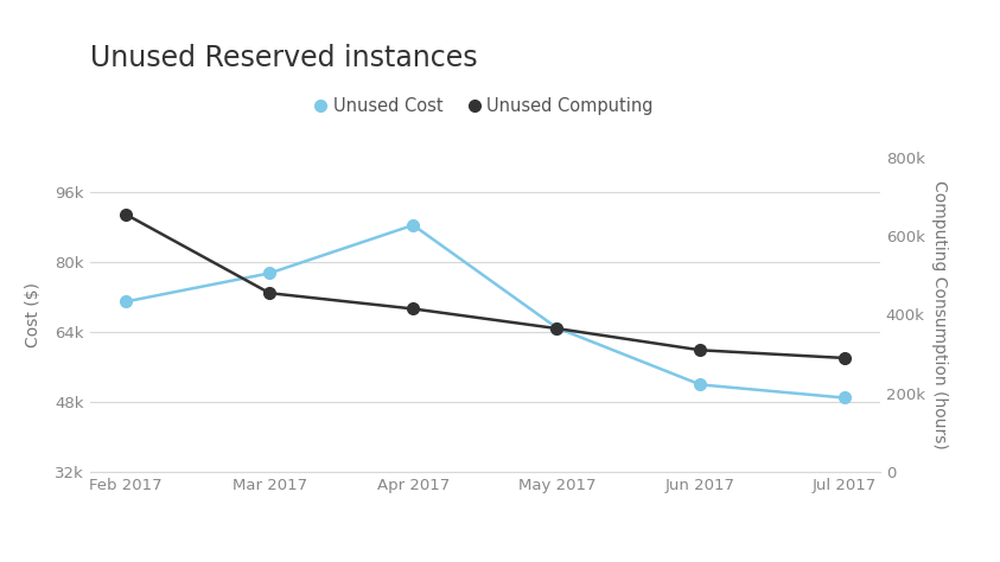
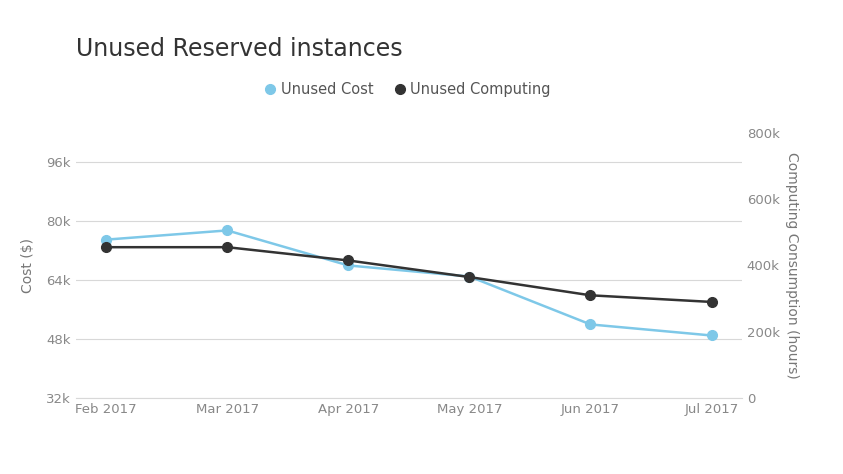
Unused Cost/Feb 2017: 71.0k -> 75.0k
Unused Computing/Feb 2017: 655k -> 455k
Unused Cost/Apr 2017: 88.5k -> 68.0k
